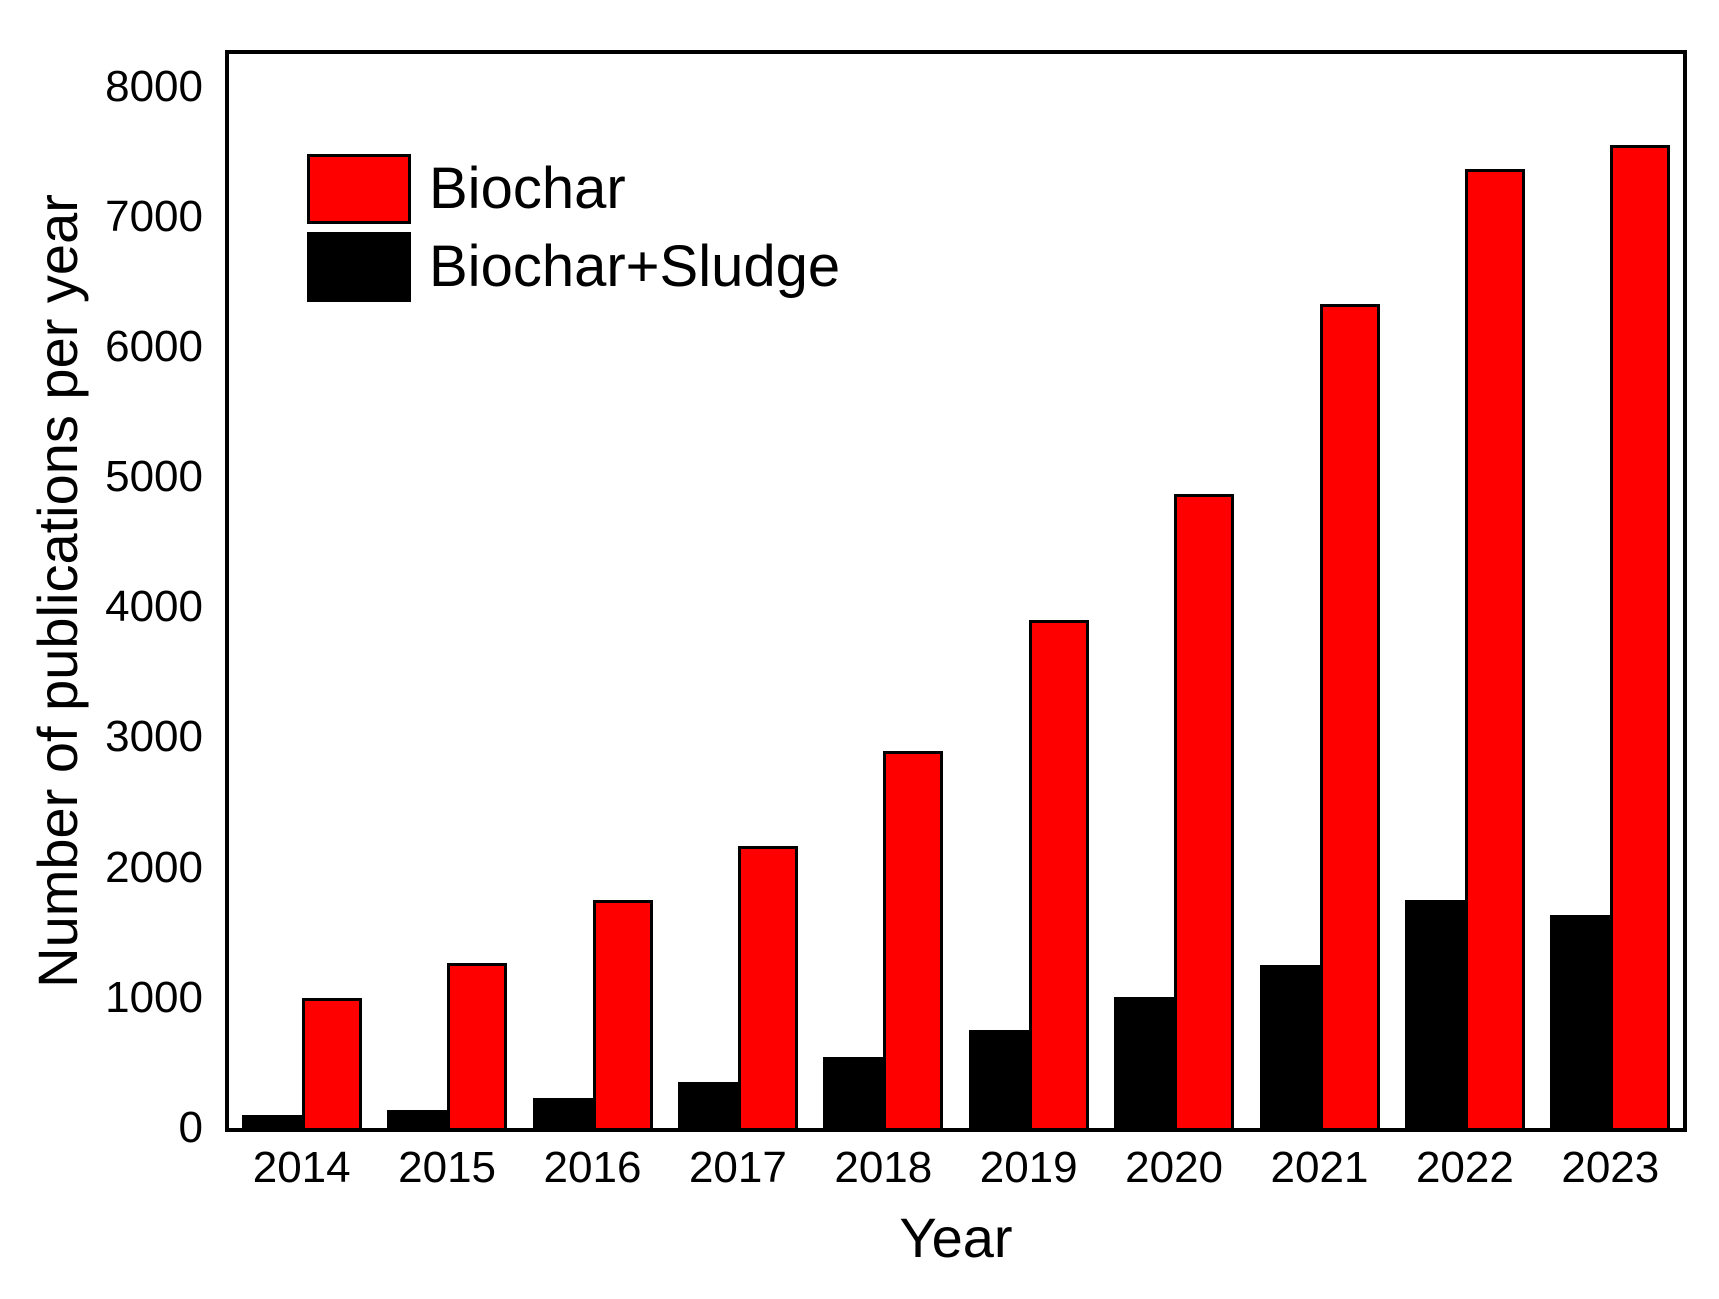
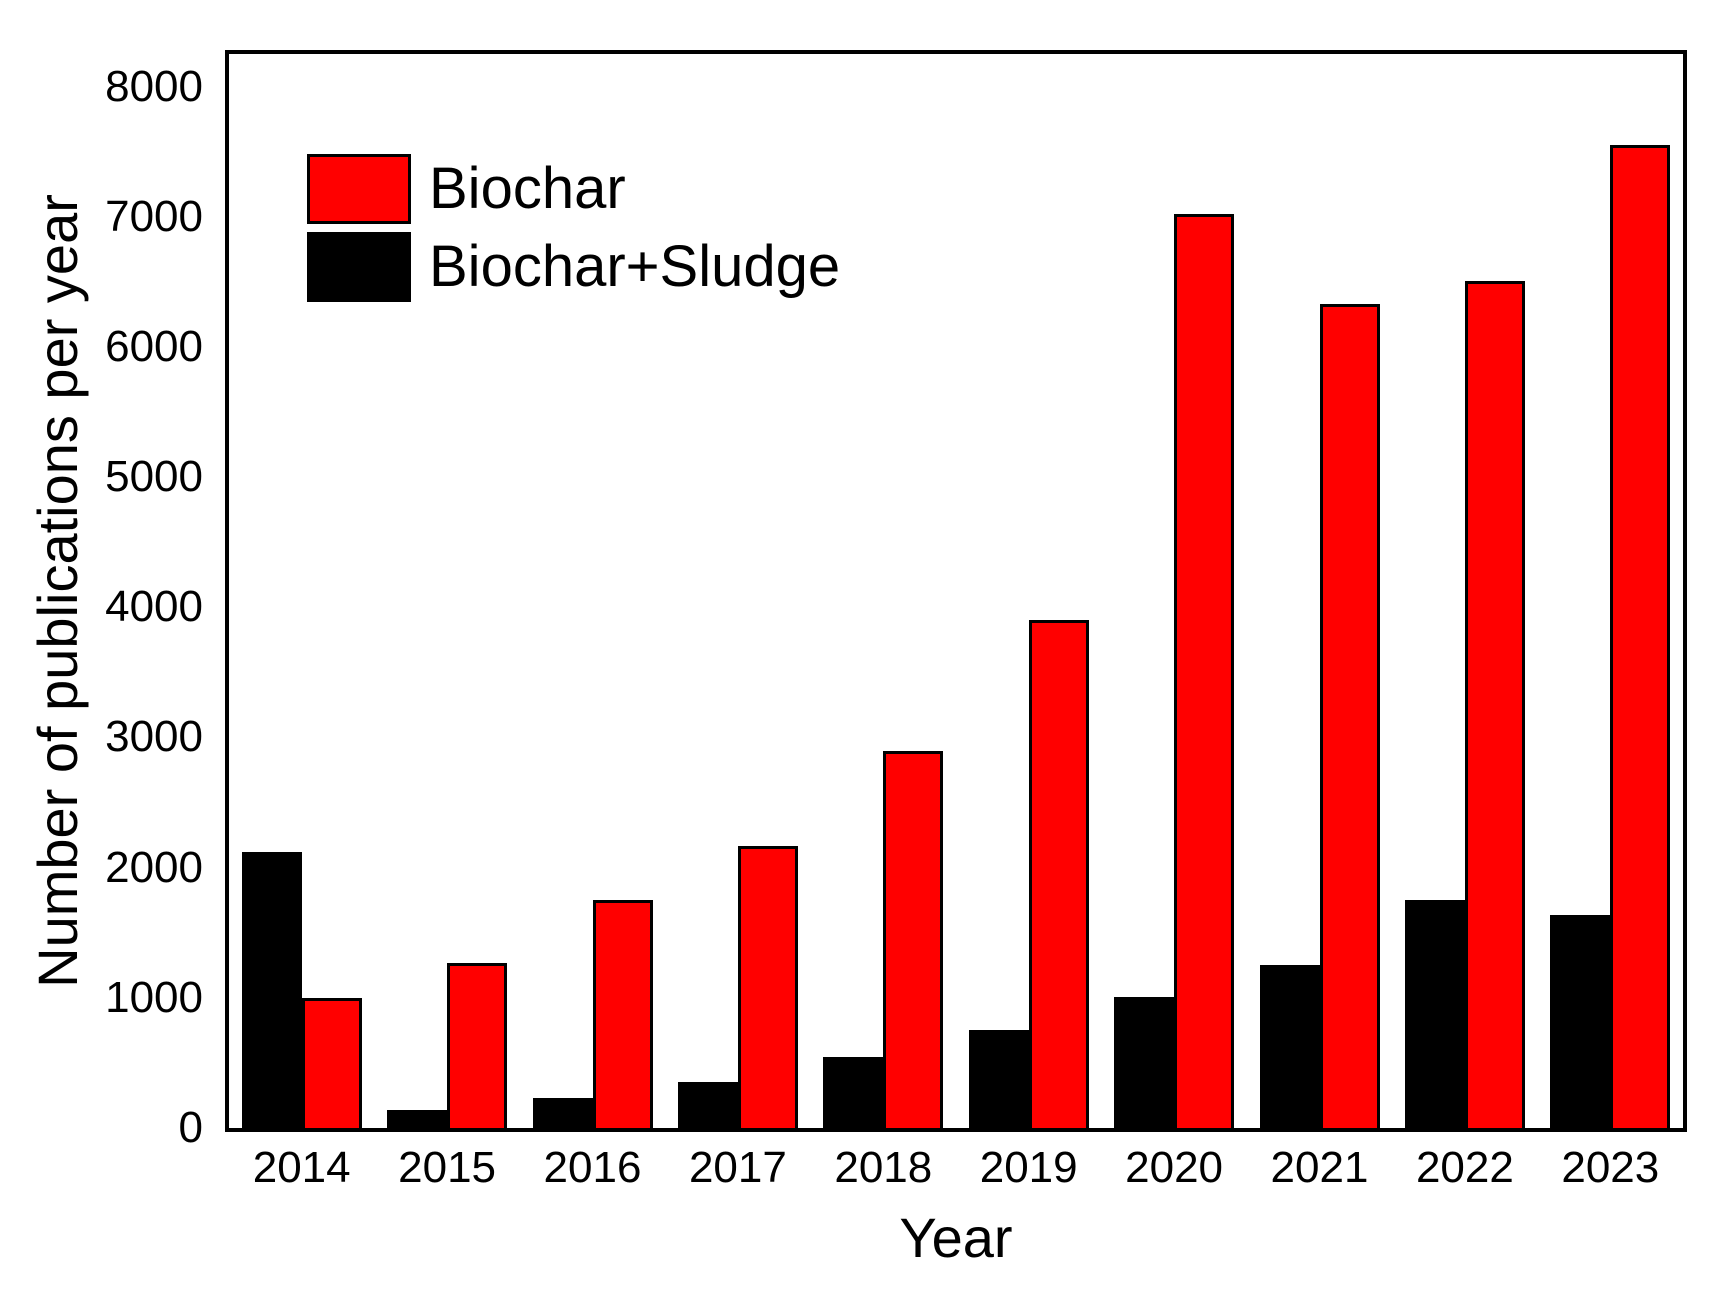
Biochar+Sludge/2014: 100 -> 2120
Biochar/2020: 4870 -> 7020
Biochar/2022: 7370 -> 6510
